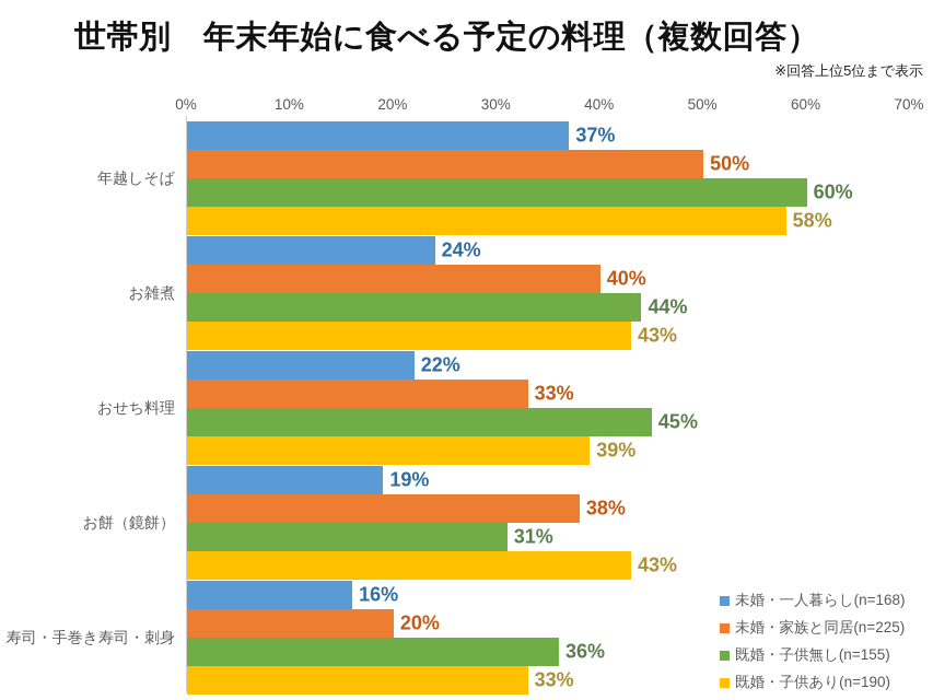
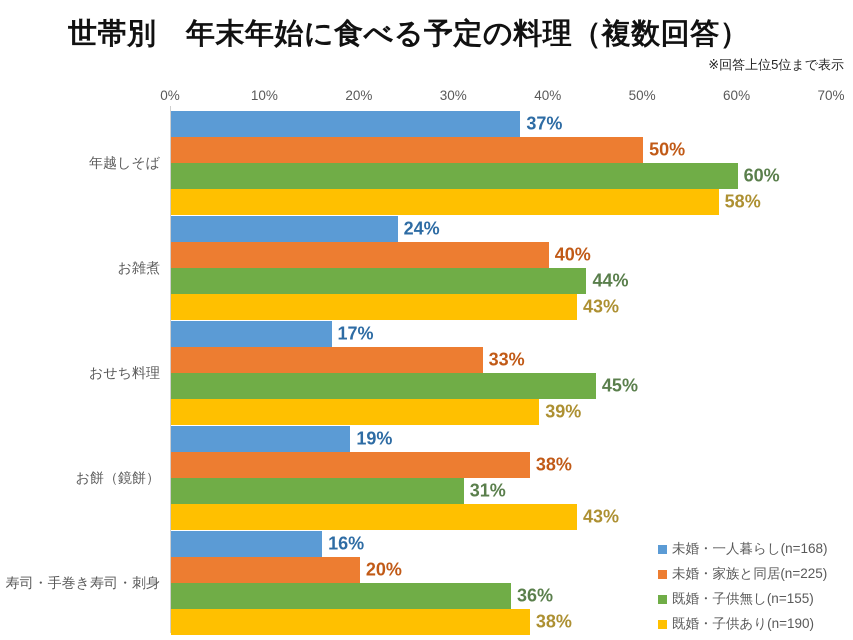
未婚・一人暮らし(n=168)/おせち料理: 22% -> 17%
既婚・子供あり(n=190)/寿司・手巻き寿司・刺身: 33% -> 38%
